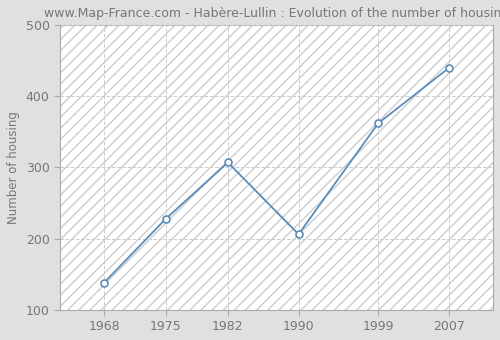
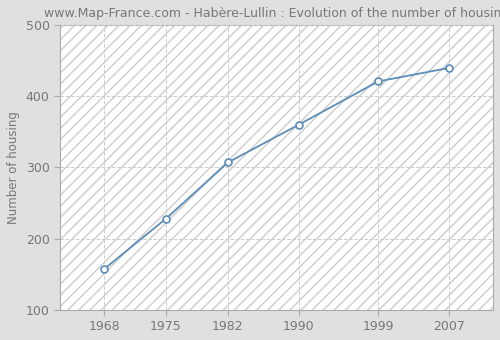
1968: 138 -> 157
1990: 206 -> 360
1999: 362 -> 421
